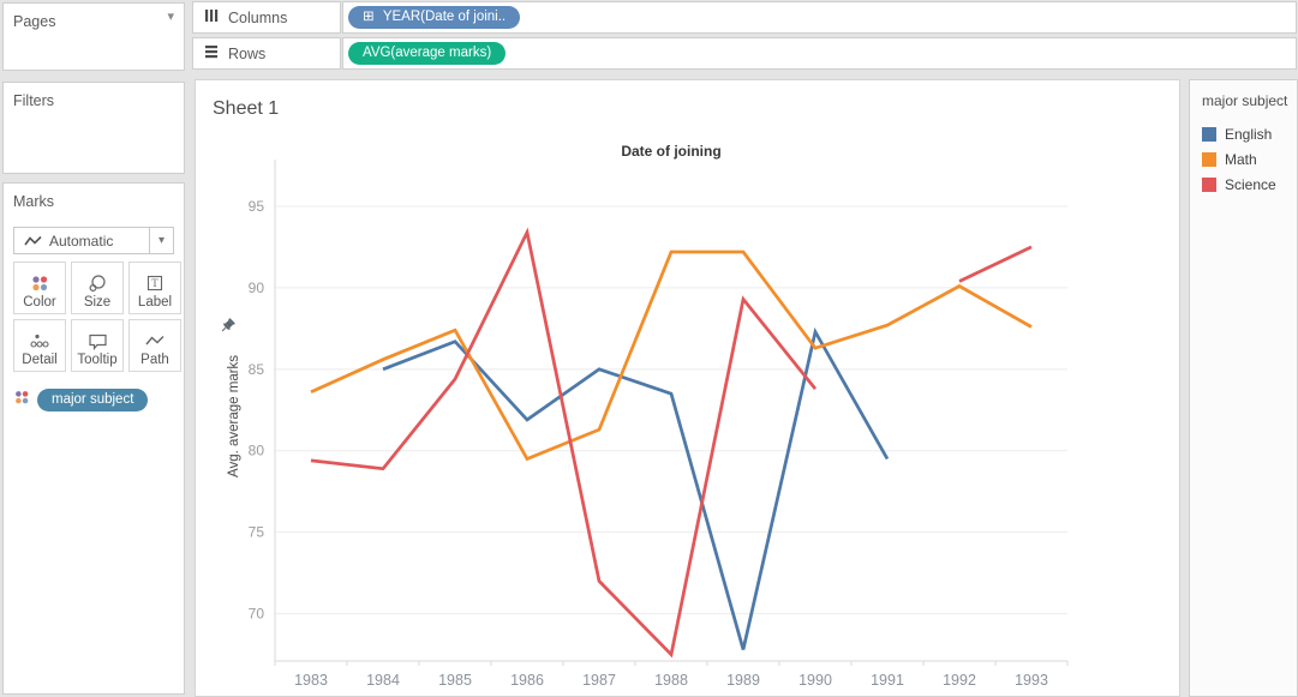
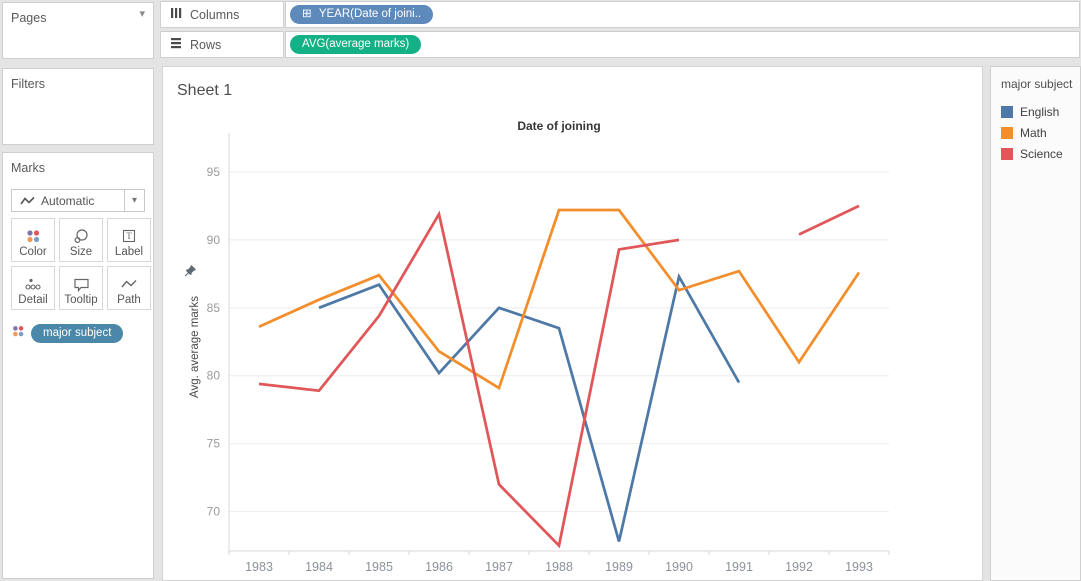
English/1986: 81.9 -> 80.2
Math/1986: 79.5 -> 81.8
Science/1986: 93.4 -> 91.9
Math/1987: 81.3 -> 79.1
Science/1990: 83.8 -> 90.0
Math/1992: 90.1 -> 81.0
